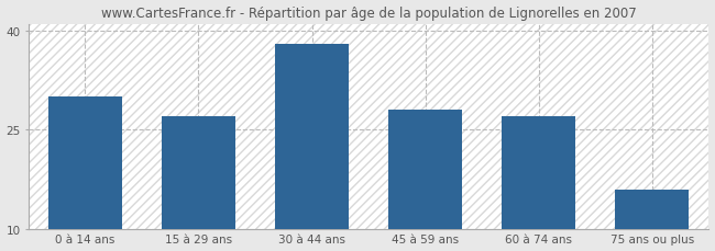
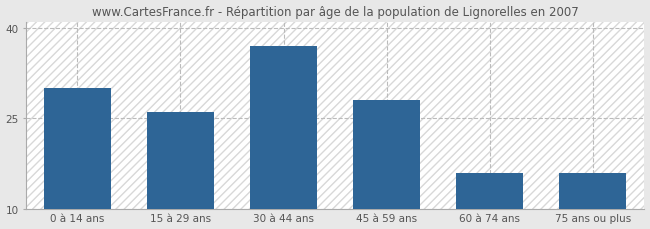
15 à 29 ans: 27 -> 26
30 à 44 ans: 38 -> 37
60 à 74 ans: 27 -> 16
